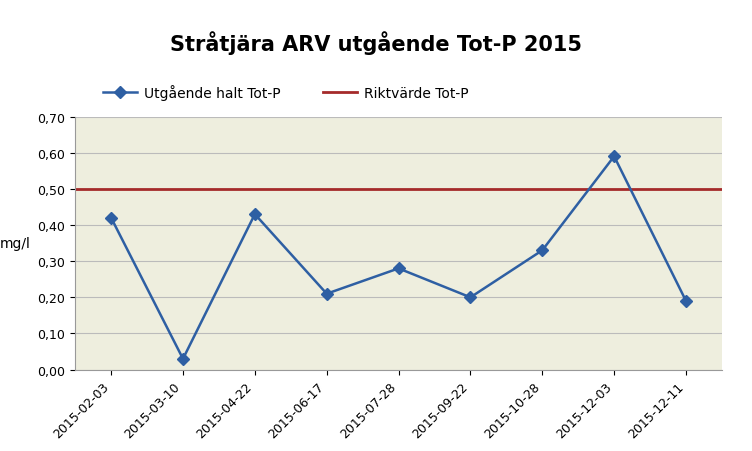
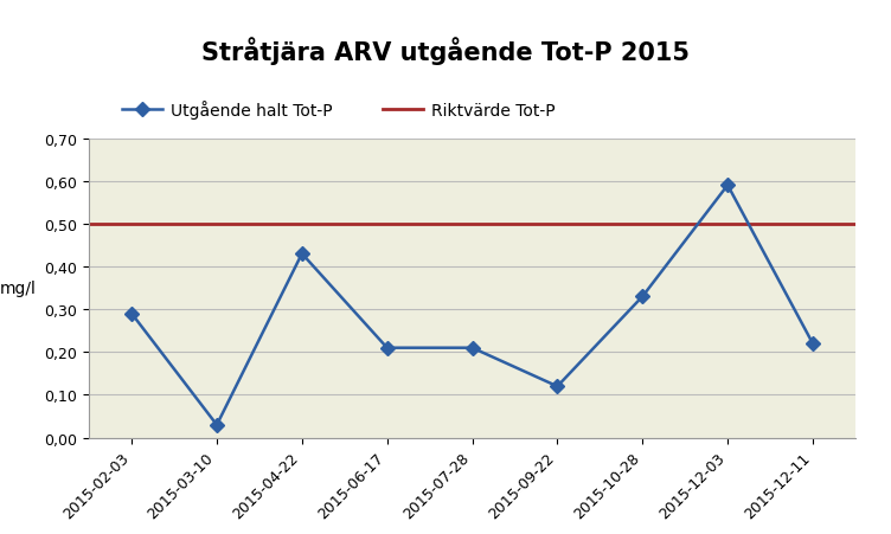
2015-02-03: 0,42 -> 0,29
2015-07-28: 0,28 -> 0,21
2015-09-22: 0,20 -> 0,12
2015-12-11: 0,19 -> 0,22
